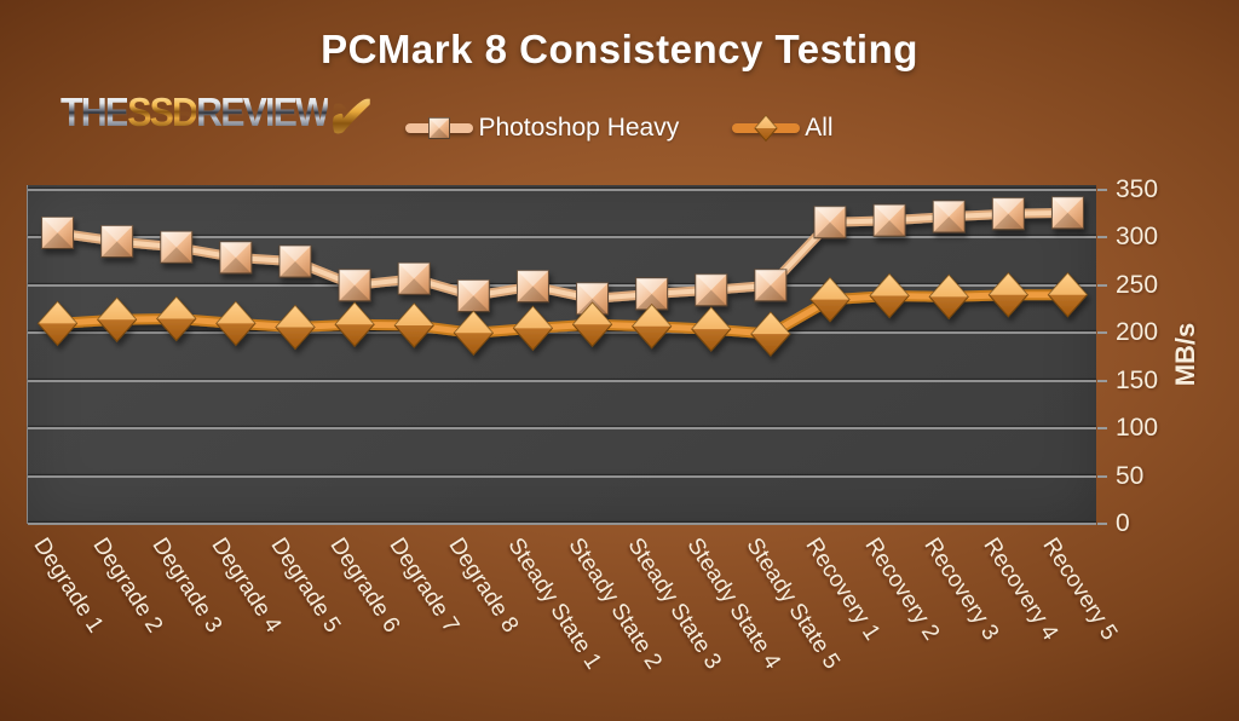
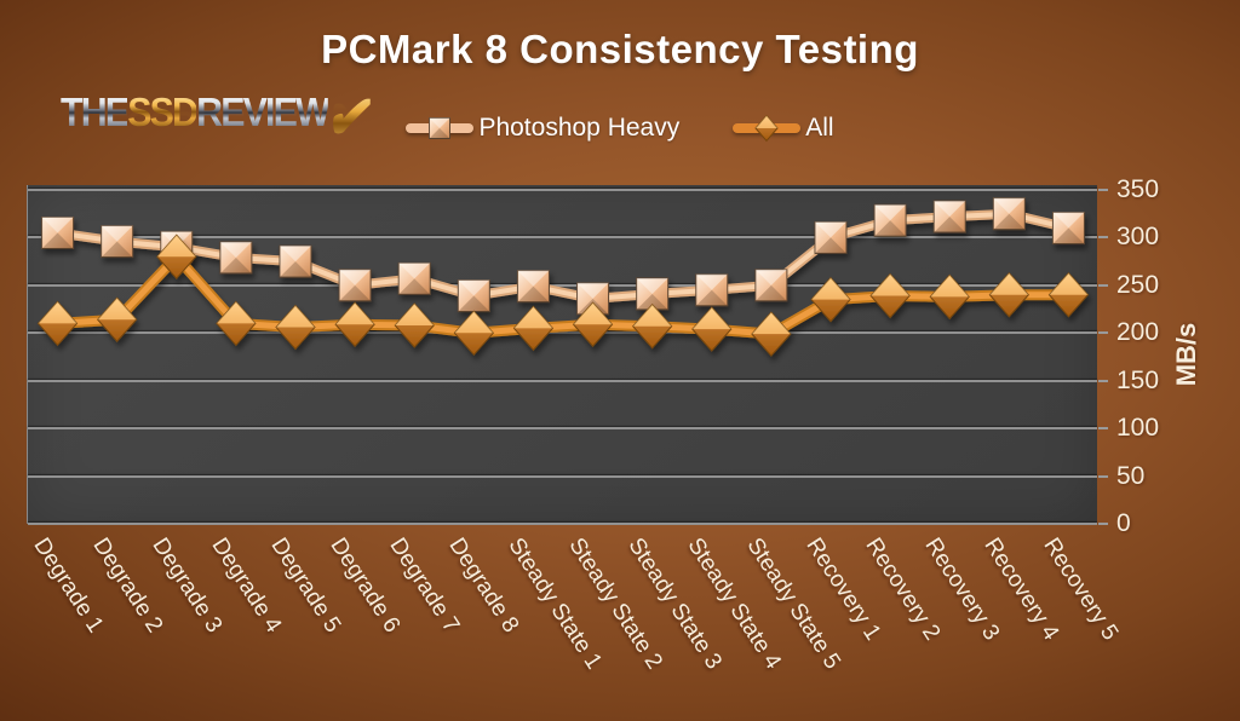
All/Degrade 3: 220 -> 280
Photoshop Heavy/Recovery 1: 320 -> 300
Photoshop Heavy/Recovery 5: 330 -> 310
